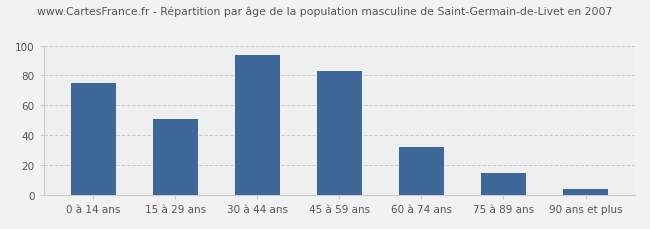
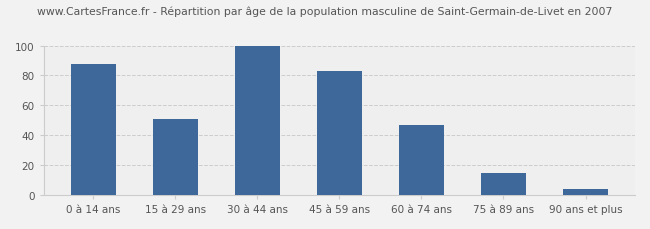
0 à 14 ans: 75 -> 88
30 à 44 ans: 94 -> 100
60 à 74 ans: 32 -> 47
